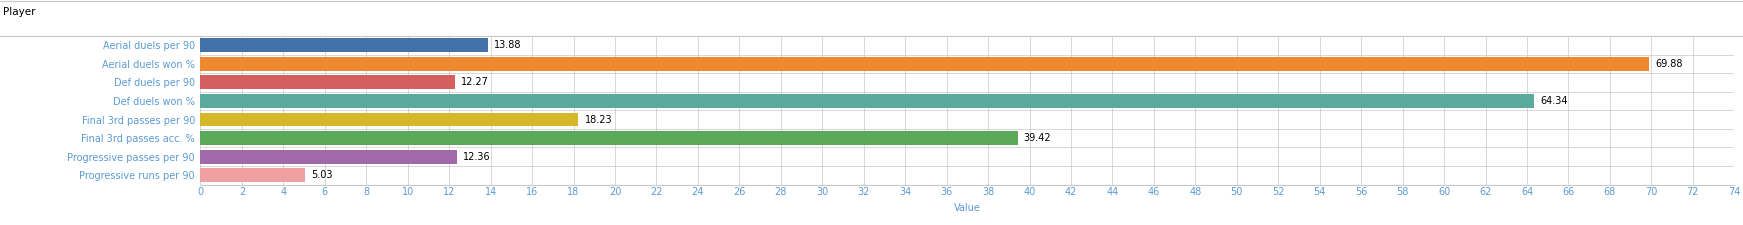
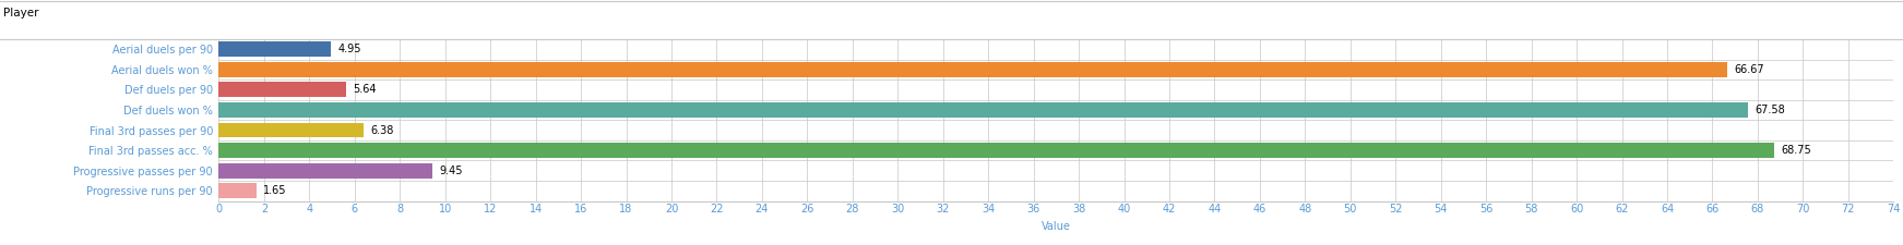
Aerial duels per 90: 13.88 -> 4.95
Aerial duels won %: 69.88 -> 66.67
Def duels per 90: 12.27 -> 5.64
Def duels won %: 64.34 -> 67.58
Final 3rd passes per 90: 18.23 -> 6.38
Final 3rd passes acc. %: 39.42 -> 68.75
Progressive passes per 90: 12.36 -> 9.45
Progressive runs per 90: 5.03 -> 1.65
